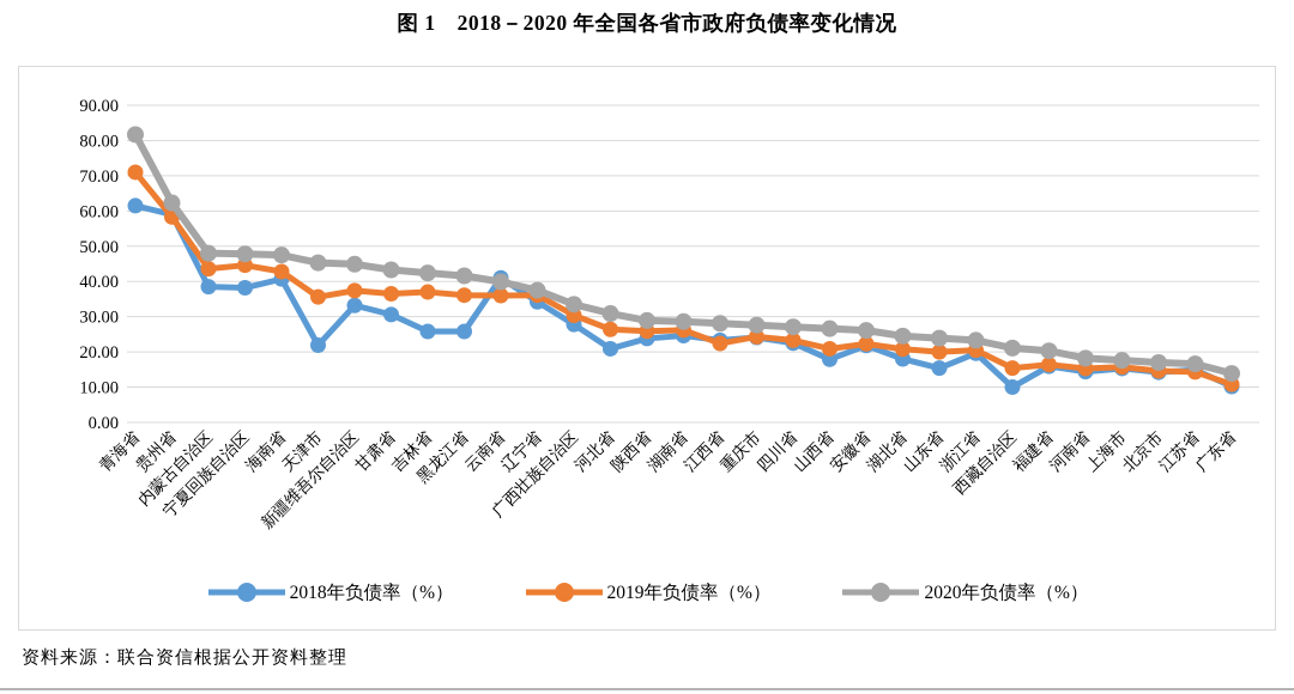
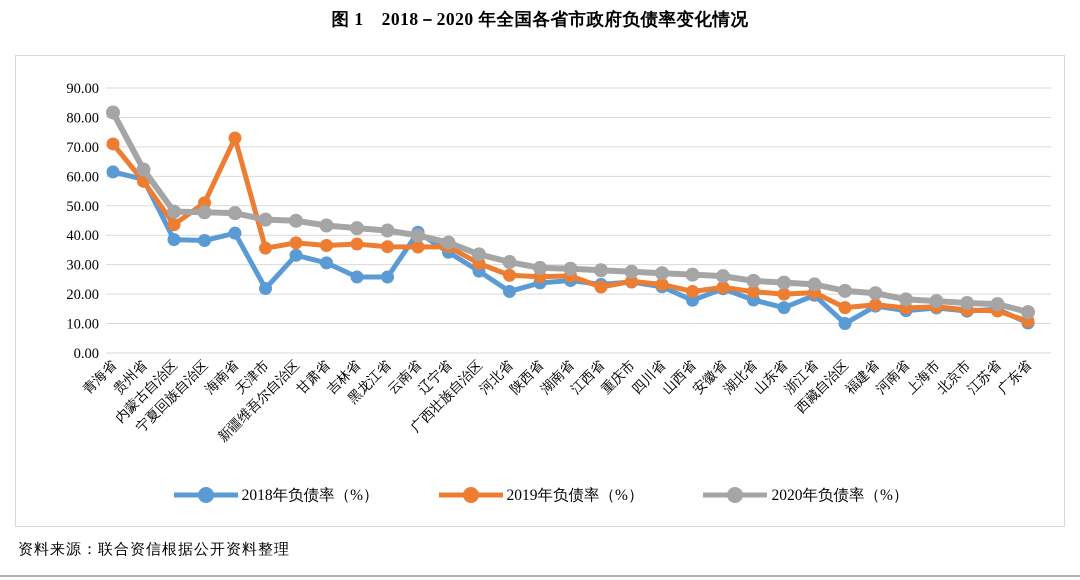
2019年负债率（%）/宁夏回族自治区: 45 -> 51
2019年负债率（%）/海南省: 43 -> 73
